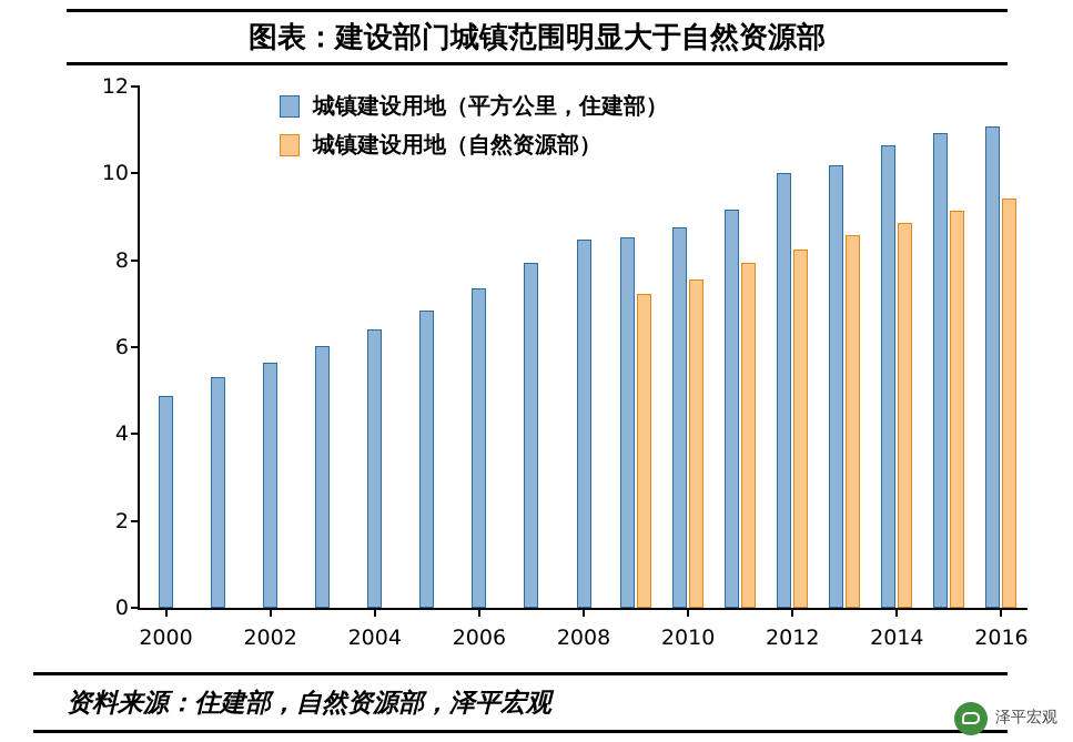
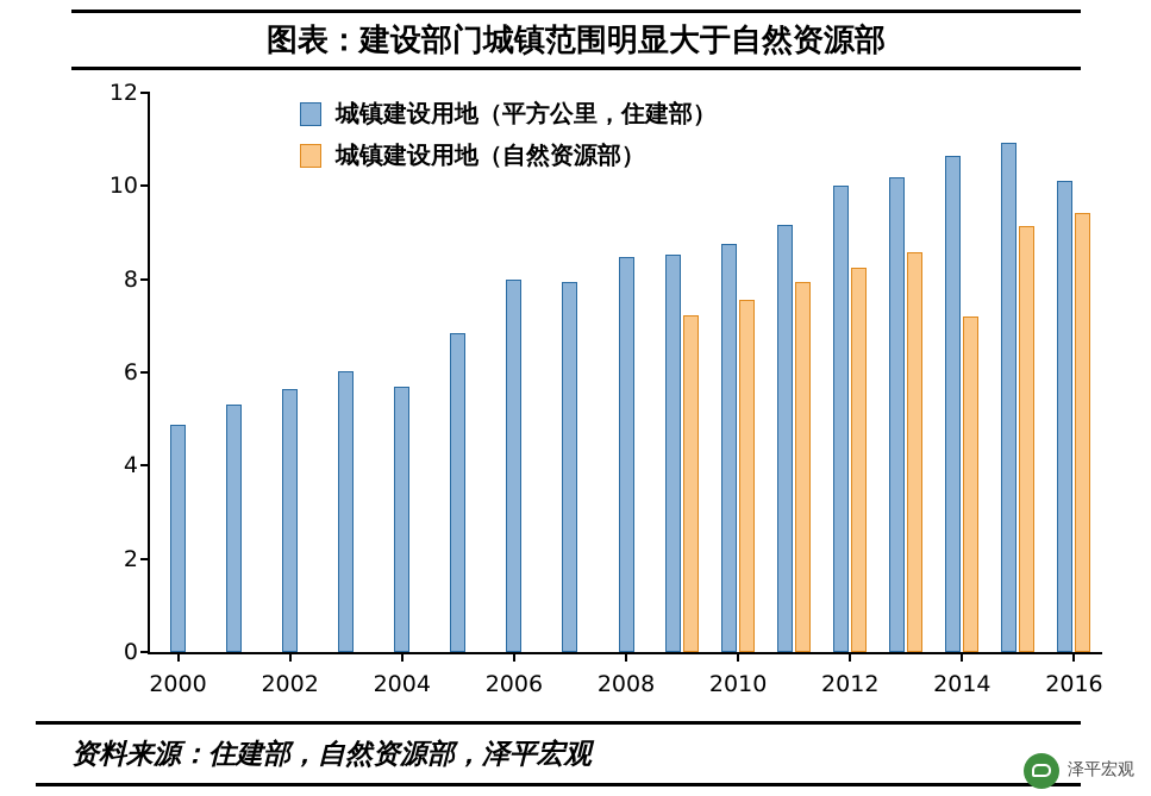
城镇建设用地（平方公里，住建部）/2004: 6.4 -> 5.7
城镇建设用地（平方公里，住建部）/2006: 7.4 -> 8.0
城镇建设用地（自然资源部）/2014: 8.9 -> 7.2
城镇建设用地（平方公里，住建部）/2016: 11.1 -> 10.1
